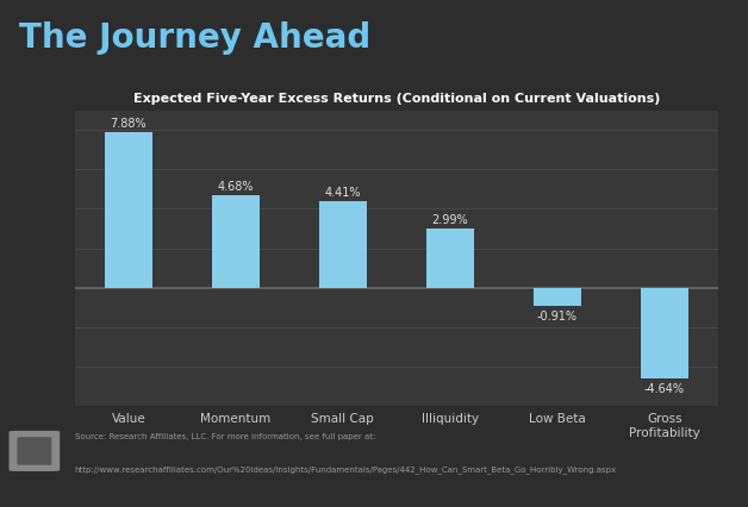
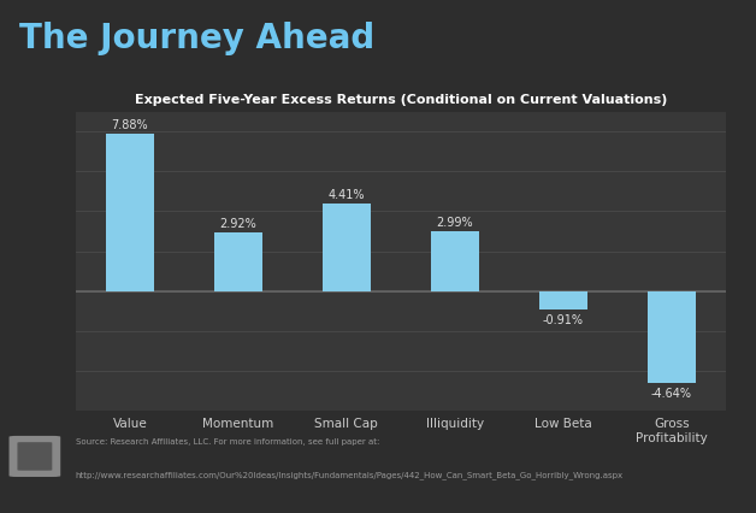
Momentum: 4.68% -> 2.92%
